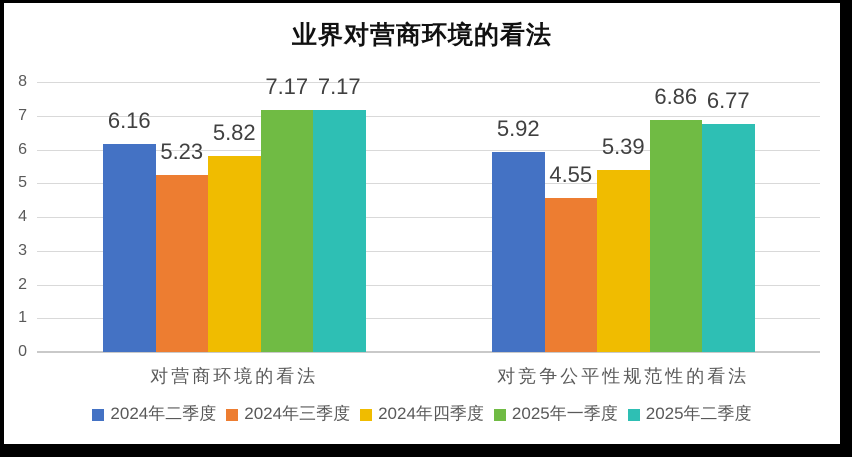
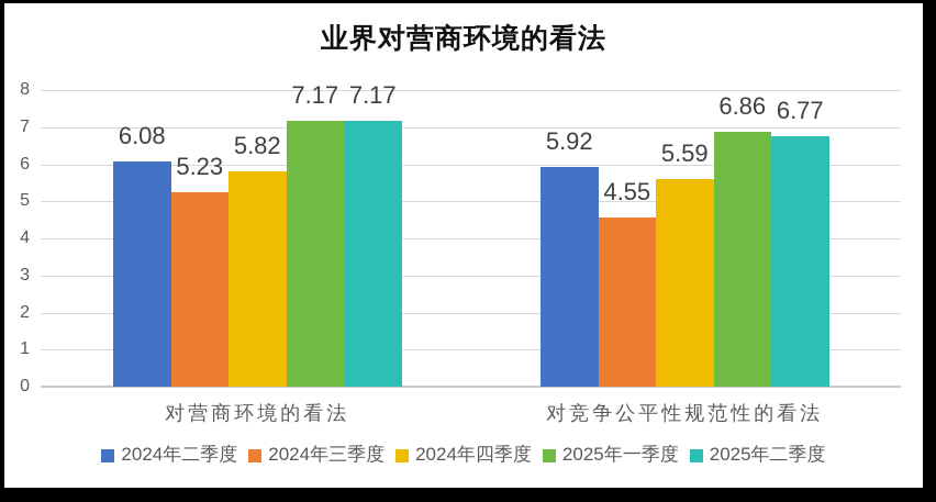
2024年二季度/对营商环境的看法: 6.16 -> 6.08
2024年四季度/对竞争公平性规范性的看法: 5.39 -> 5.59
